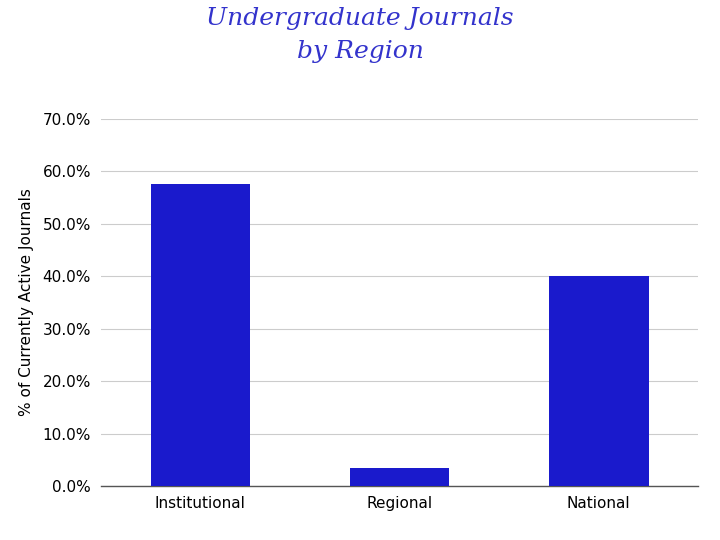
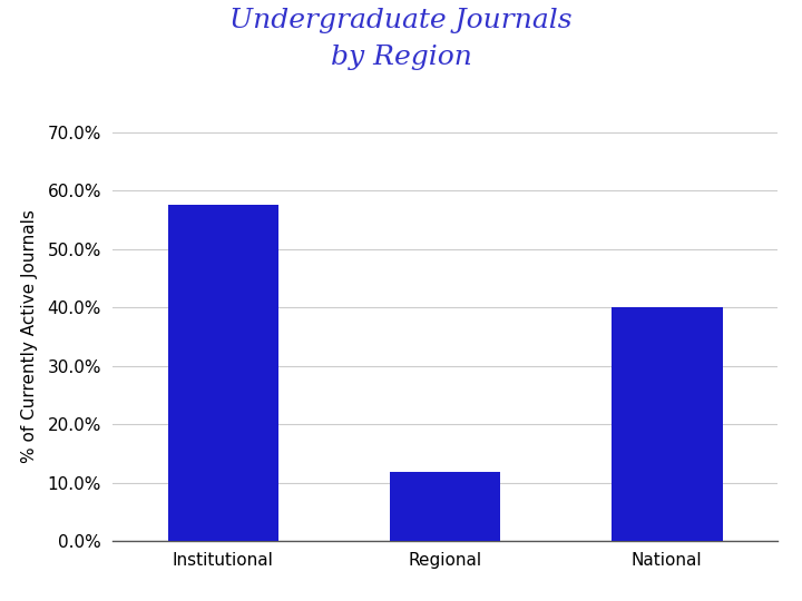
Regional: 3.5% -> 11.8%
